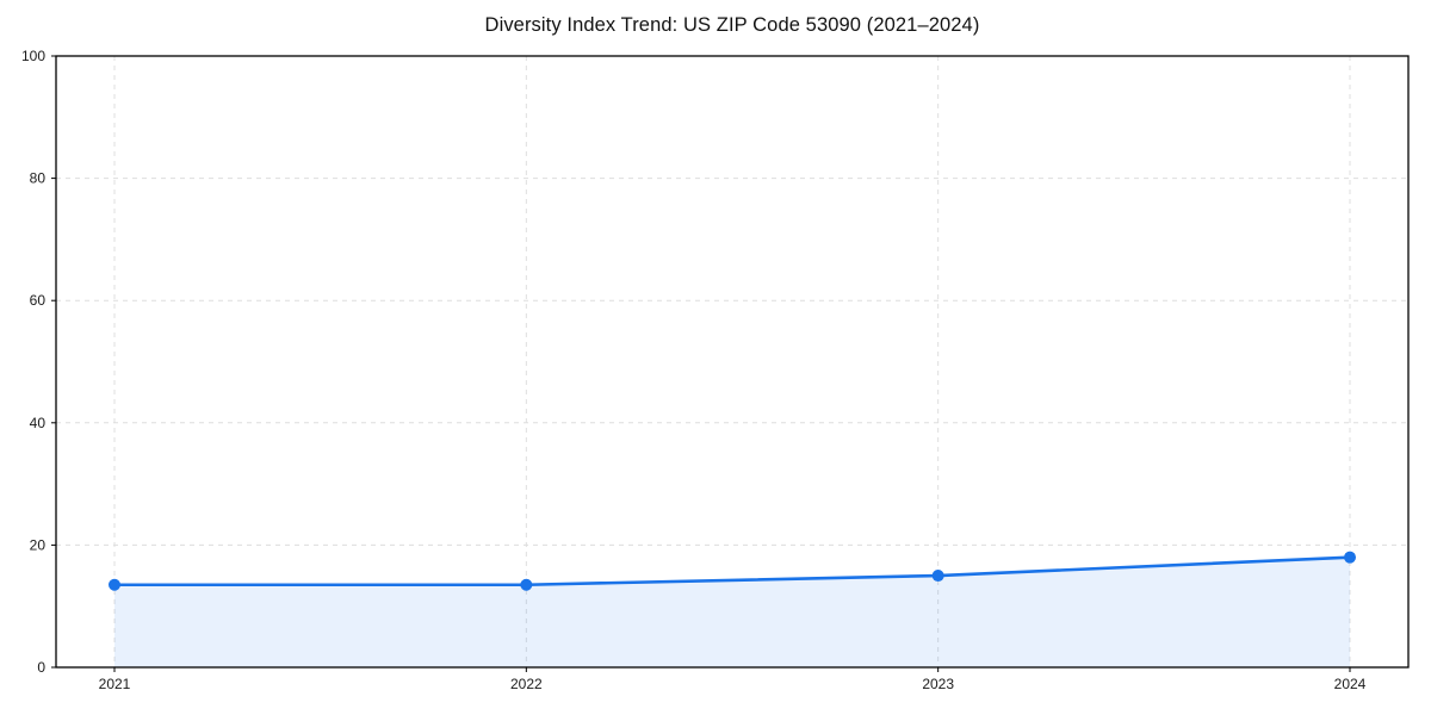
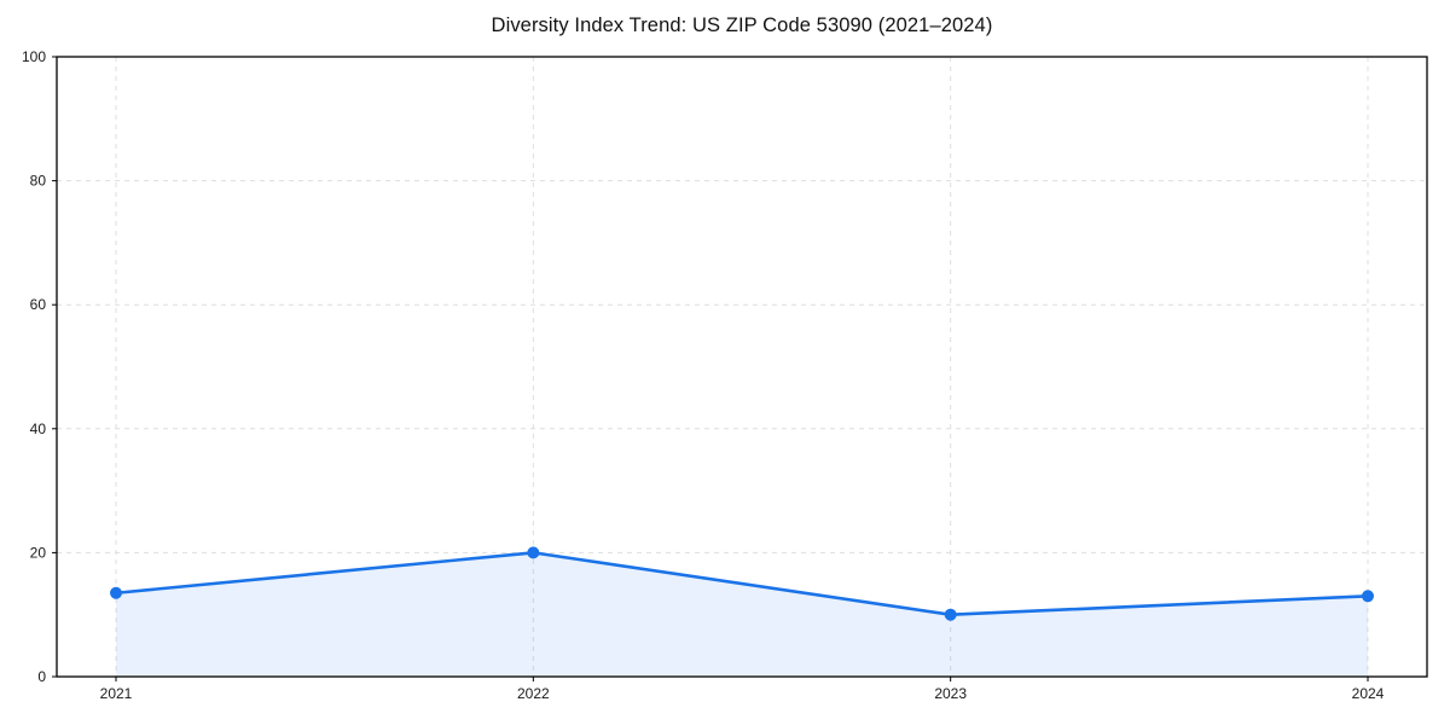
2022: 14 -> 20
2023: 15 -> 10
2024: 18 -> 13
